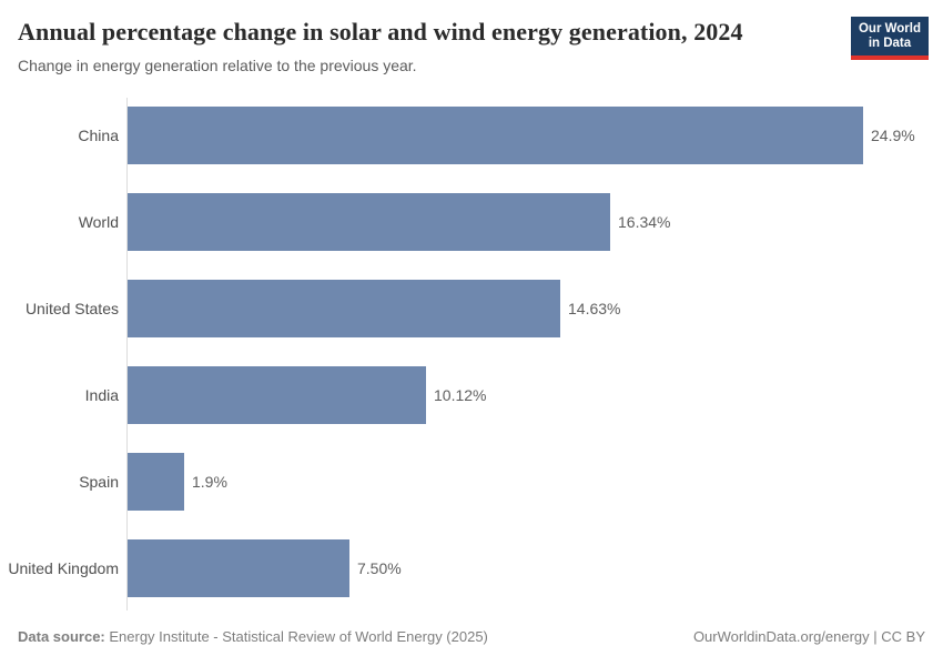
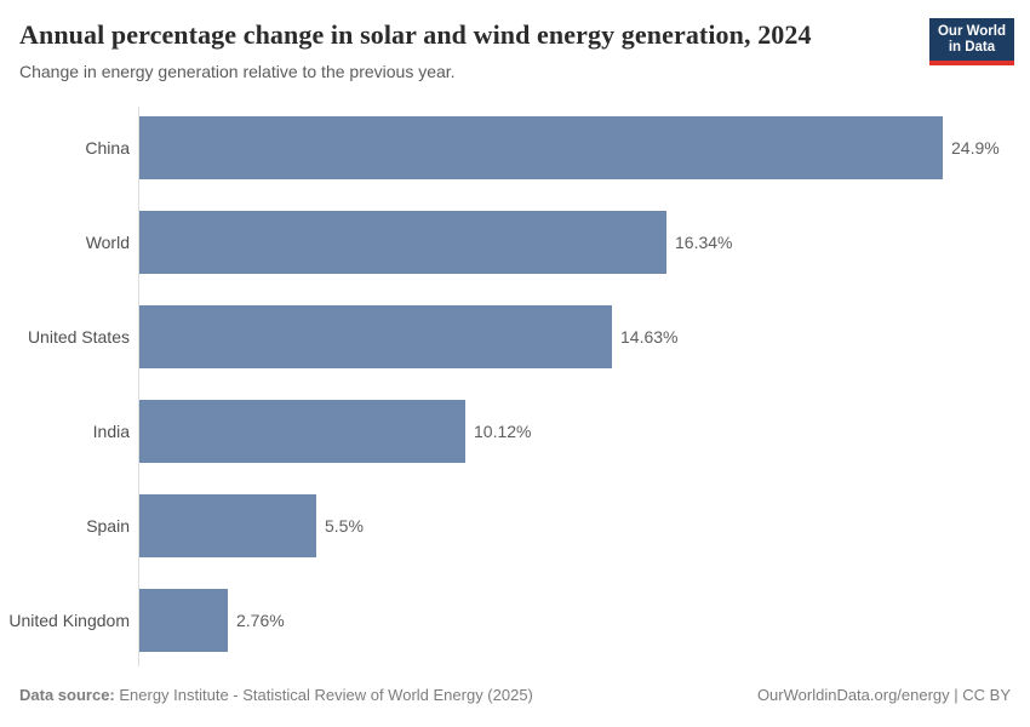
Spain: 1.9% -> 5.5%
United Kingdom: 7.50% -> 2.76%
